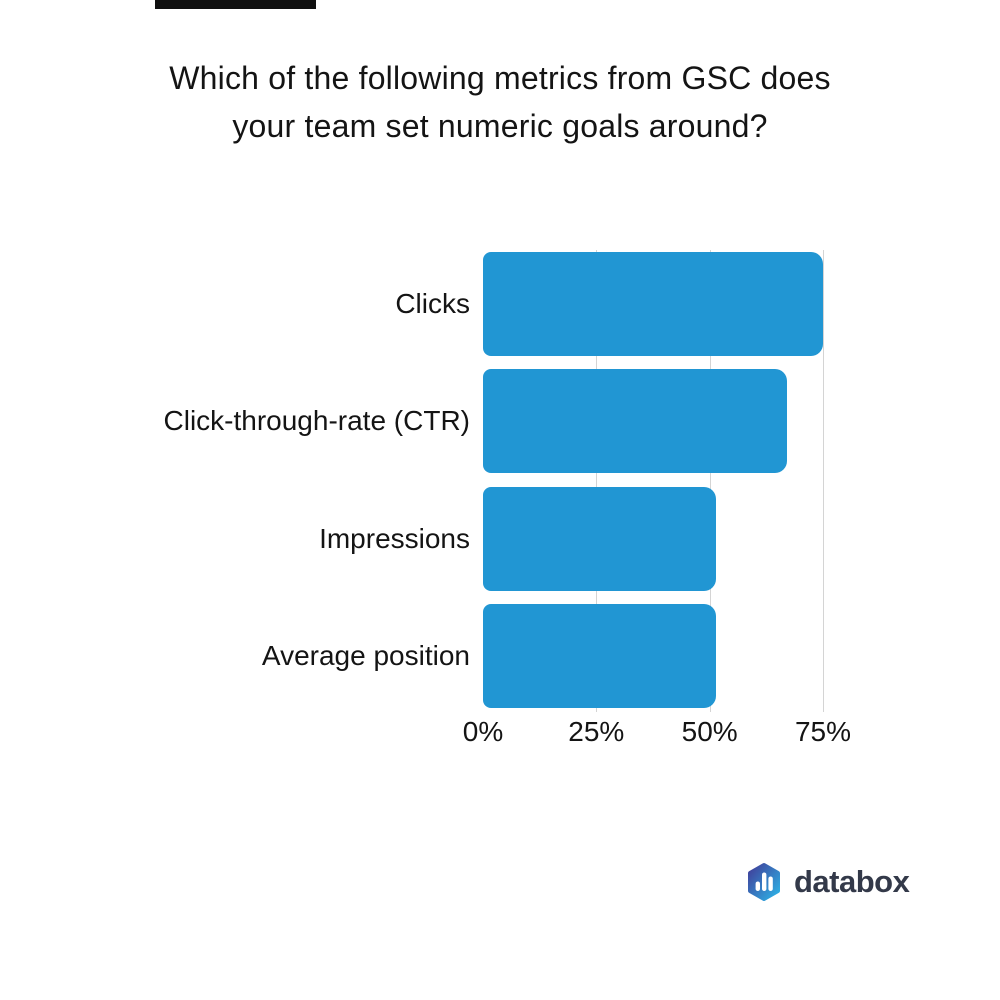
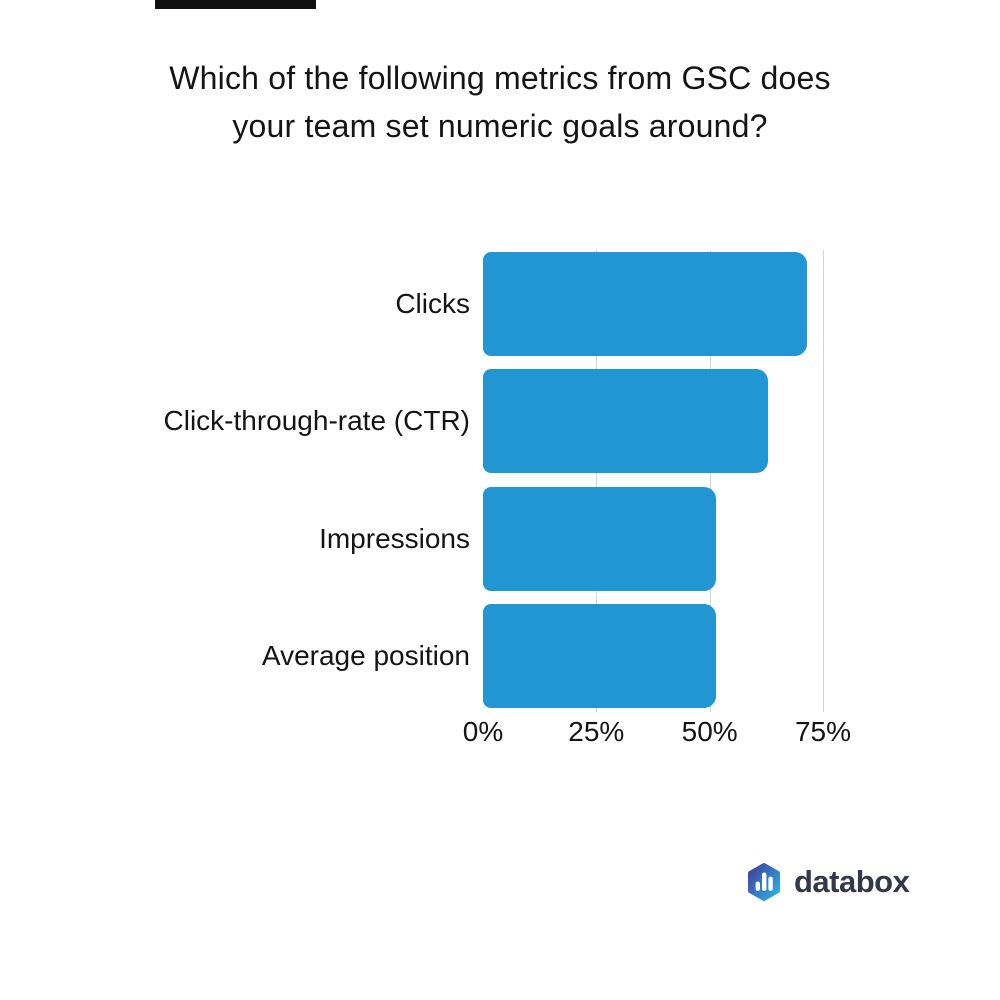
Clicks: 75% -> 71%
Click-through-rate (CTR): 67% -> 63%
